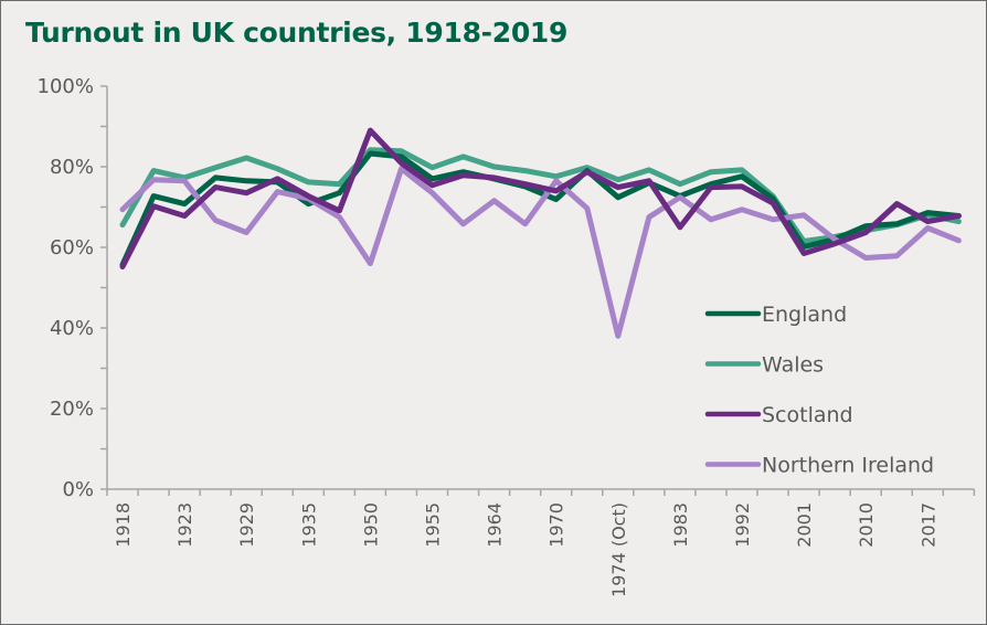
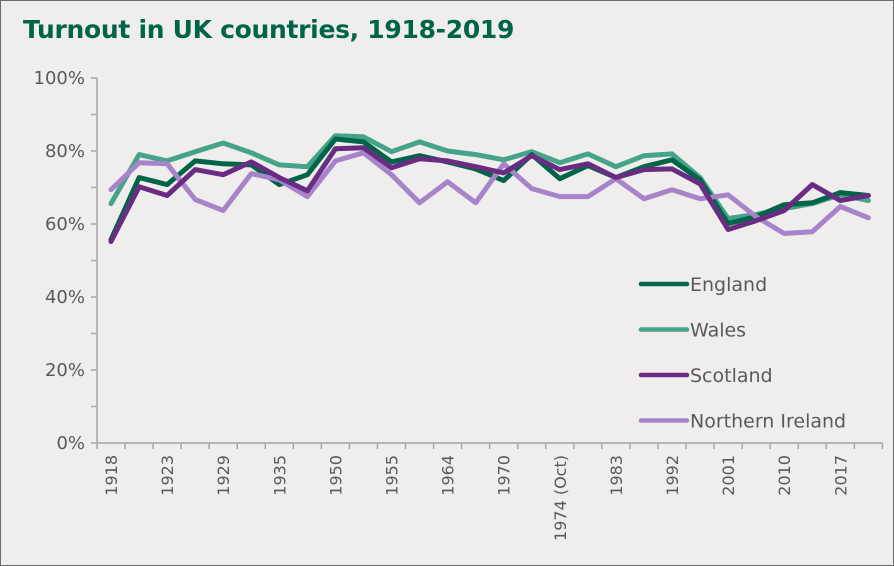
Scotland/1950: 89% -> 81%
Northern Ireland/1950: 56% -> 77%
Northern Ireland/1974 (Oct): 38% -> 68%
Scotland/1983: 65% -> 73%
